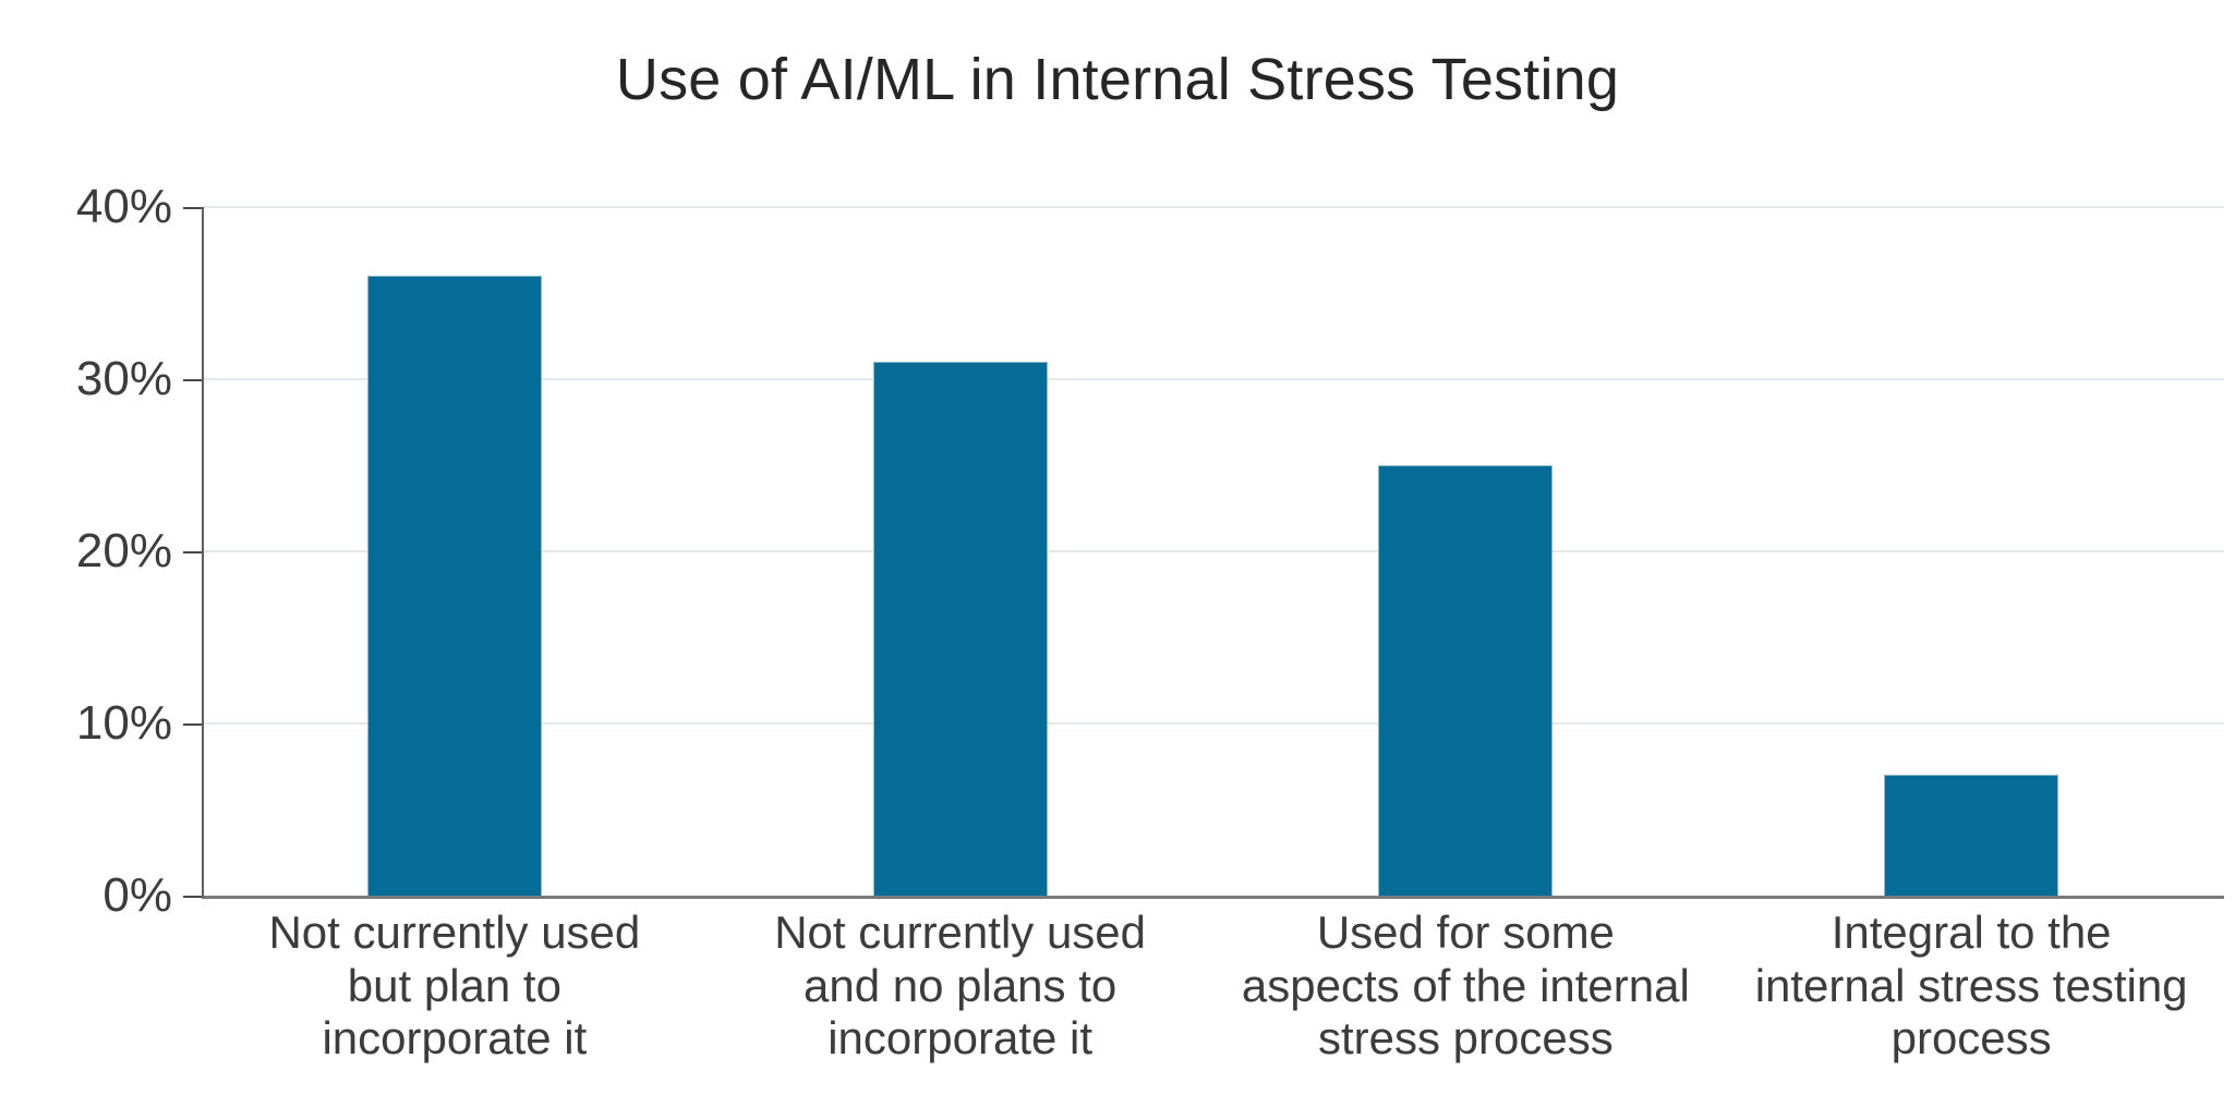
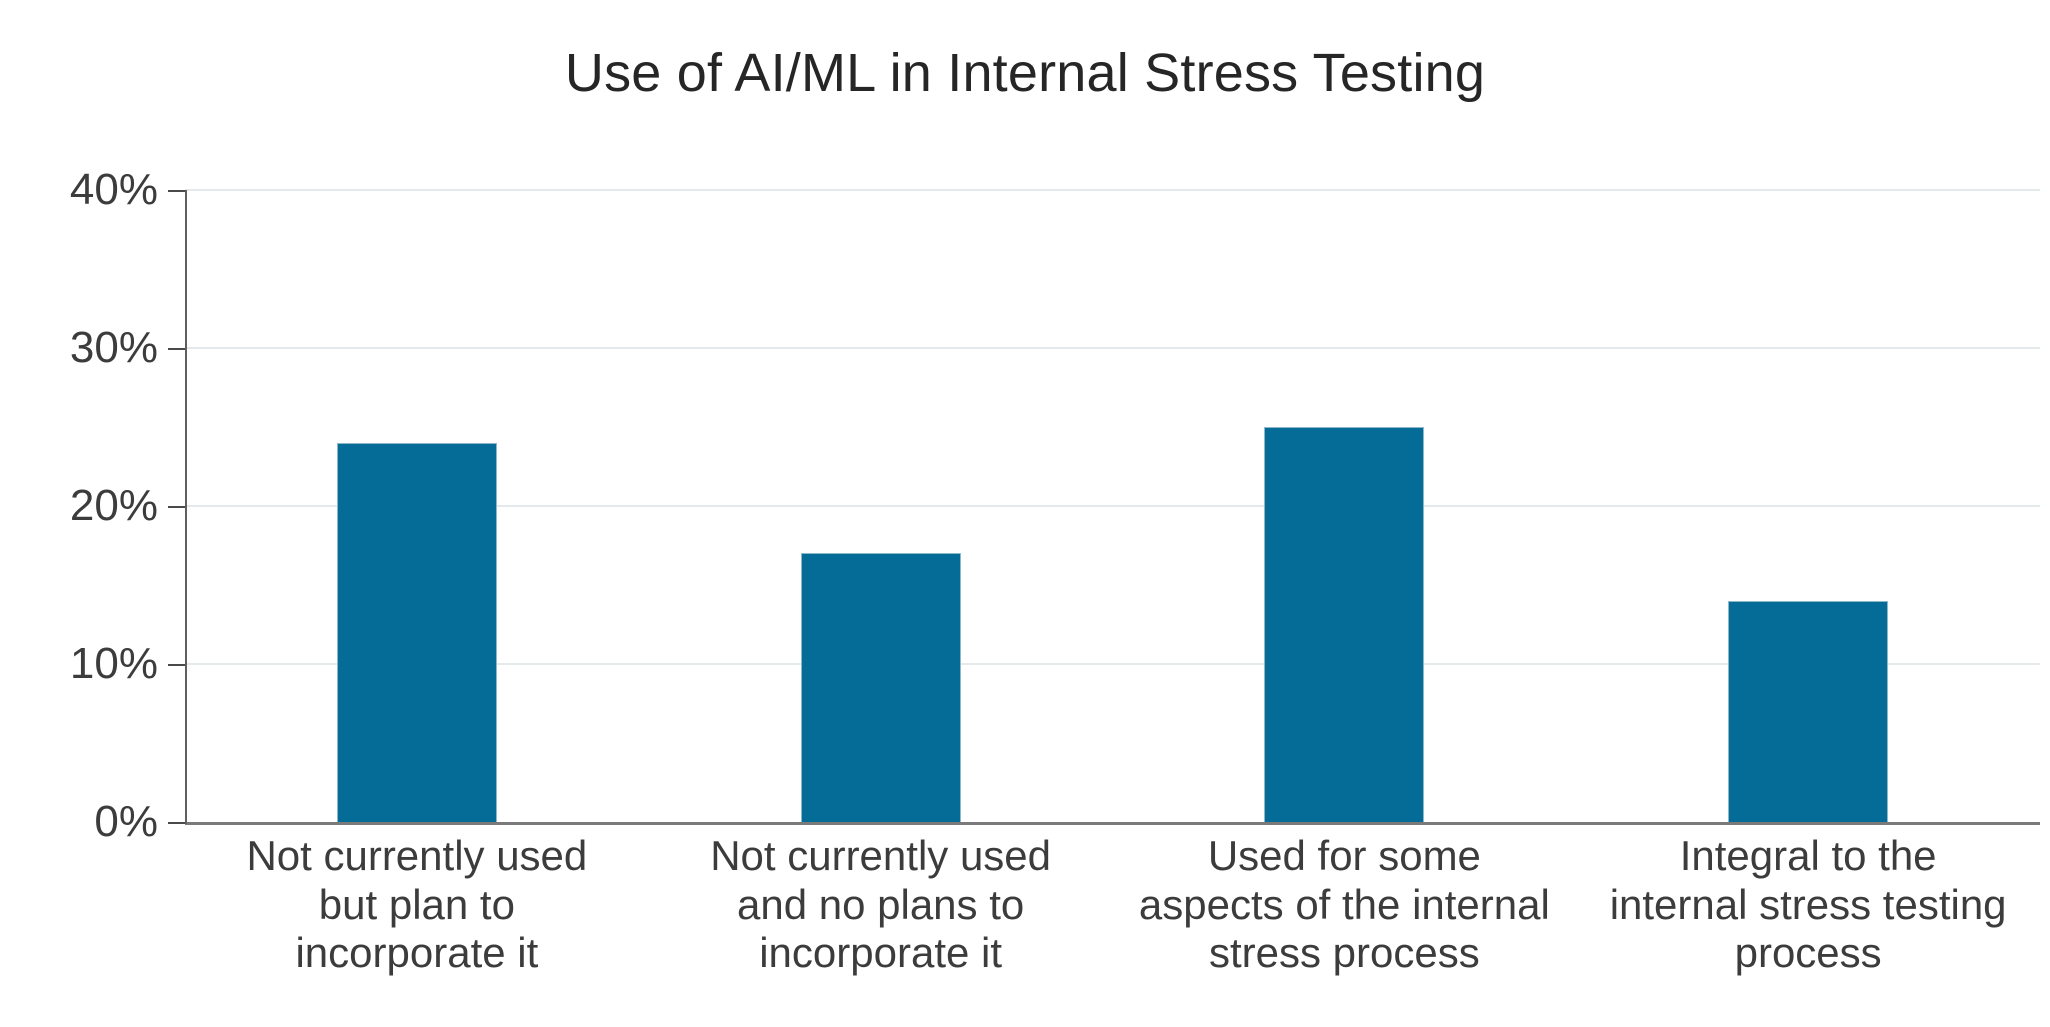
Not currently used but plan to incorporate it: 36% -> 24%
Not currently used and no plans to incorporate it: 31% -> 17%
Integral to the internal stress testing process: 7% -> 14%
